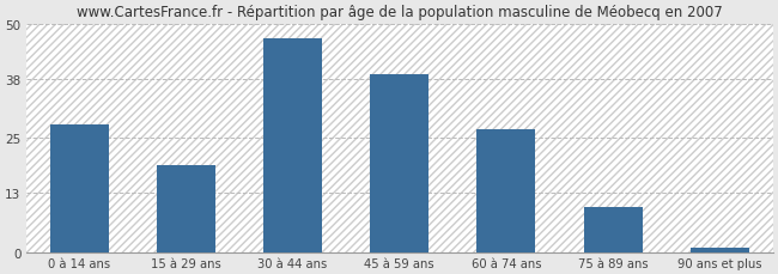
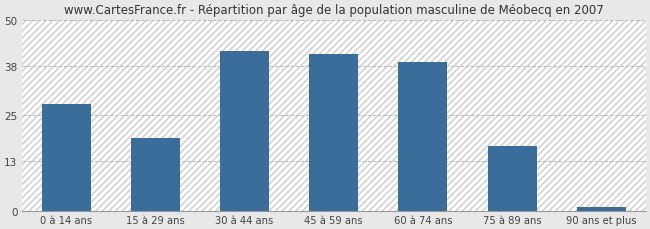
30 à 44 ans: 47 -> 42
45 à 59 ans: 39 -> 41
60 à 74 ans: 27 -> 39
75 à 89 ans: 10 -> 17
